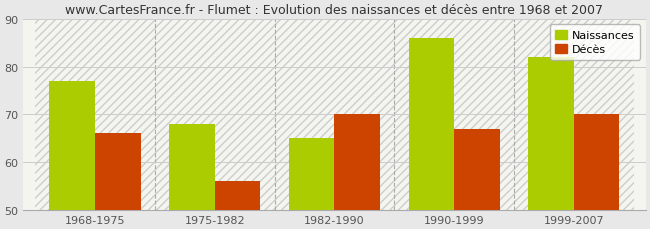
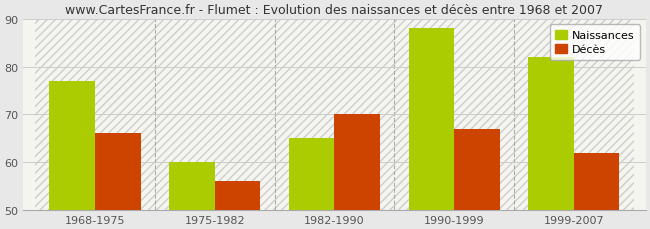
Naissances/1975-1982: 68 -> 60
Naissances/1990-1999: 86 -> 88
Décès/1999-2007: 70 -> 62
